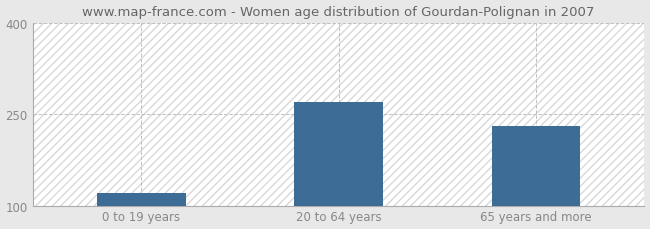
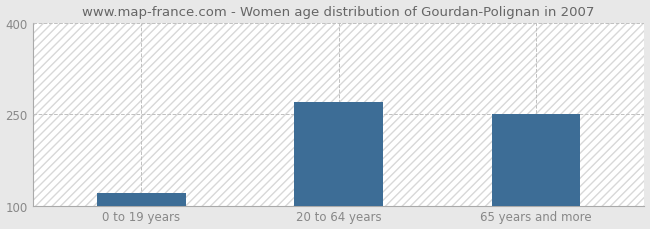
65 years and more: 230 -> 250
